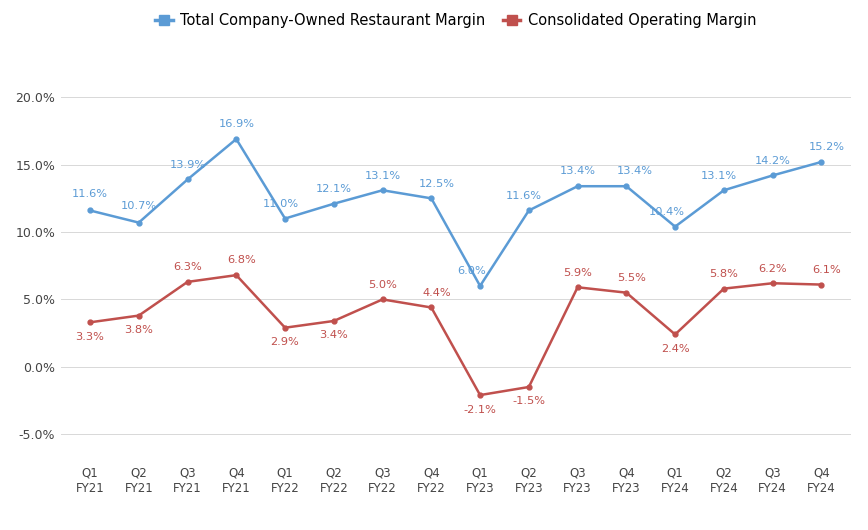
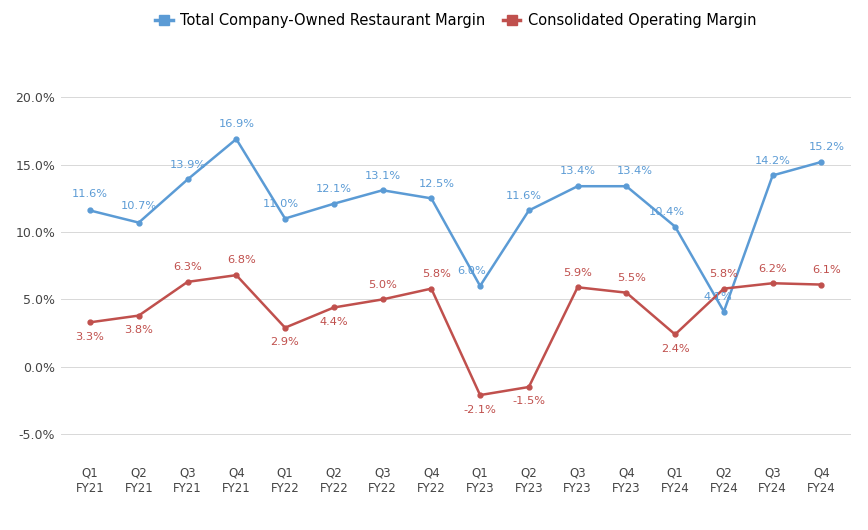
Consolidated Operating Margin/Q2 FY22: 3.4% -> 4.4%
Consolidated Operating Margin/Q4 FY22: 4.4% -> 5.8%
Total Company-Owned Restaurant Margin/Q2 FY24: 13.1% -> 4.1%
